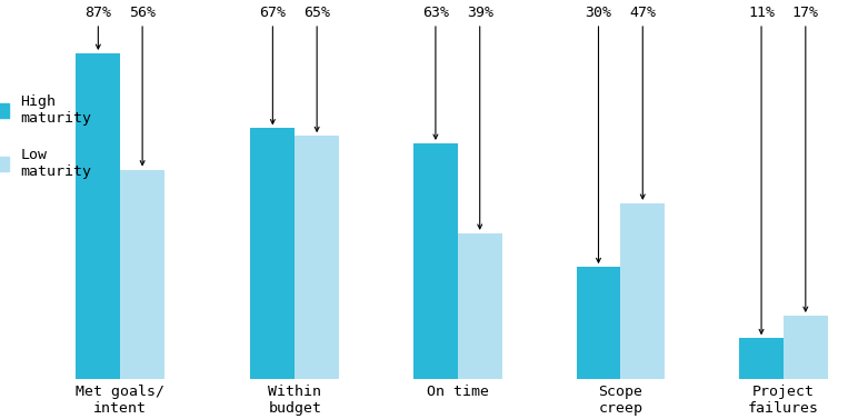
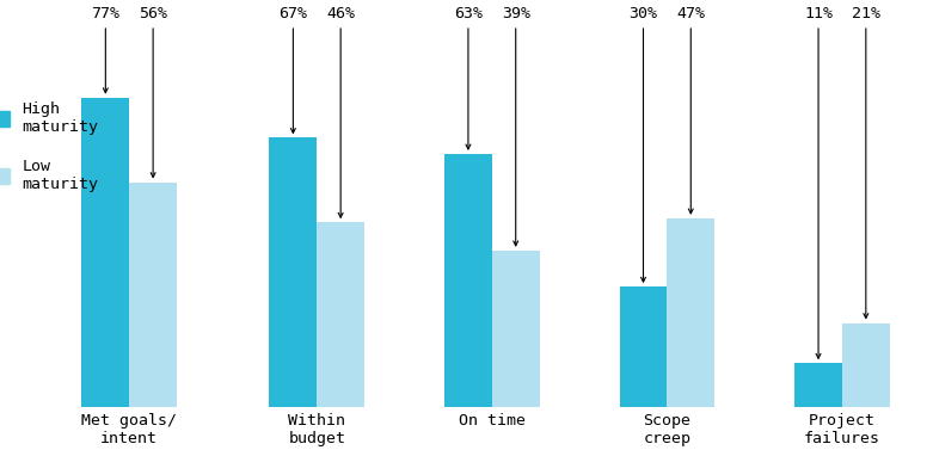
High maturity/Met goals/ intent: 87% -> 77%
Low maturity/Within budget: 65% -> 46%
Low maturity/Project failures: 17% -> 21%
